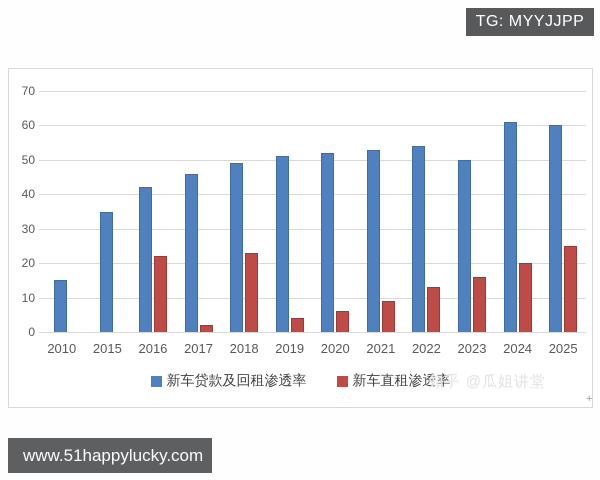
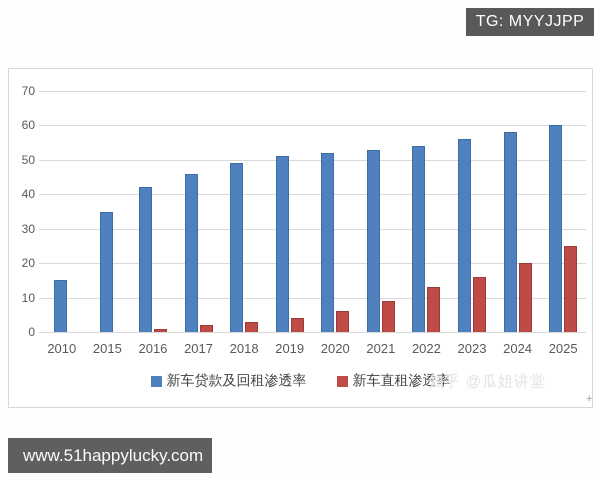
新车直租渗透率/2016: 22 -> 1
新车直租渗透率/2018: 23 -> 3
新车贷款及回租渗透率/2023: 50 -> 56
新车贷款及回租渗透率/2024: 61 -> 58
